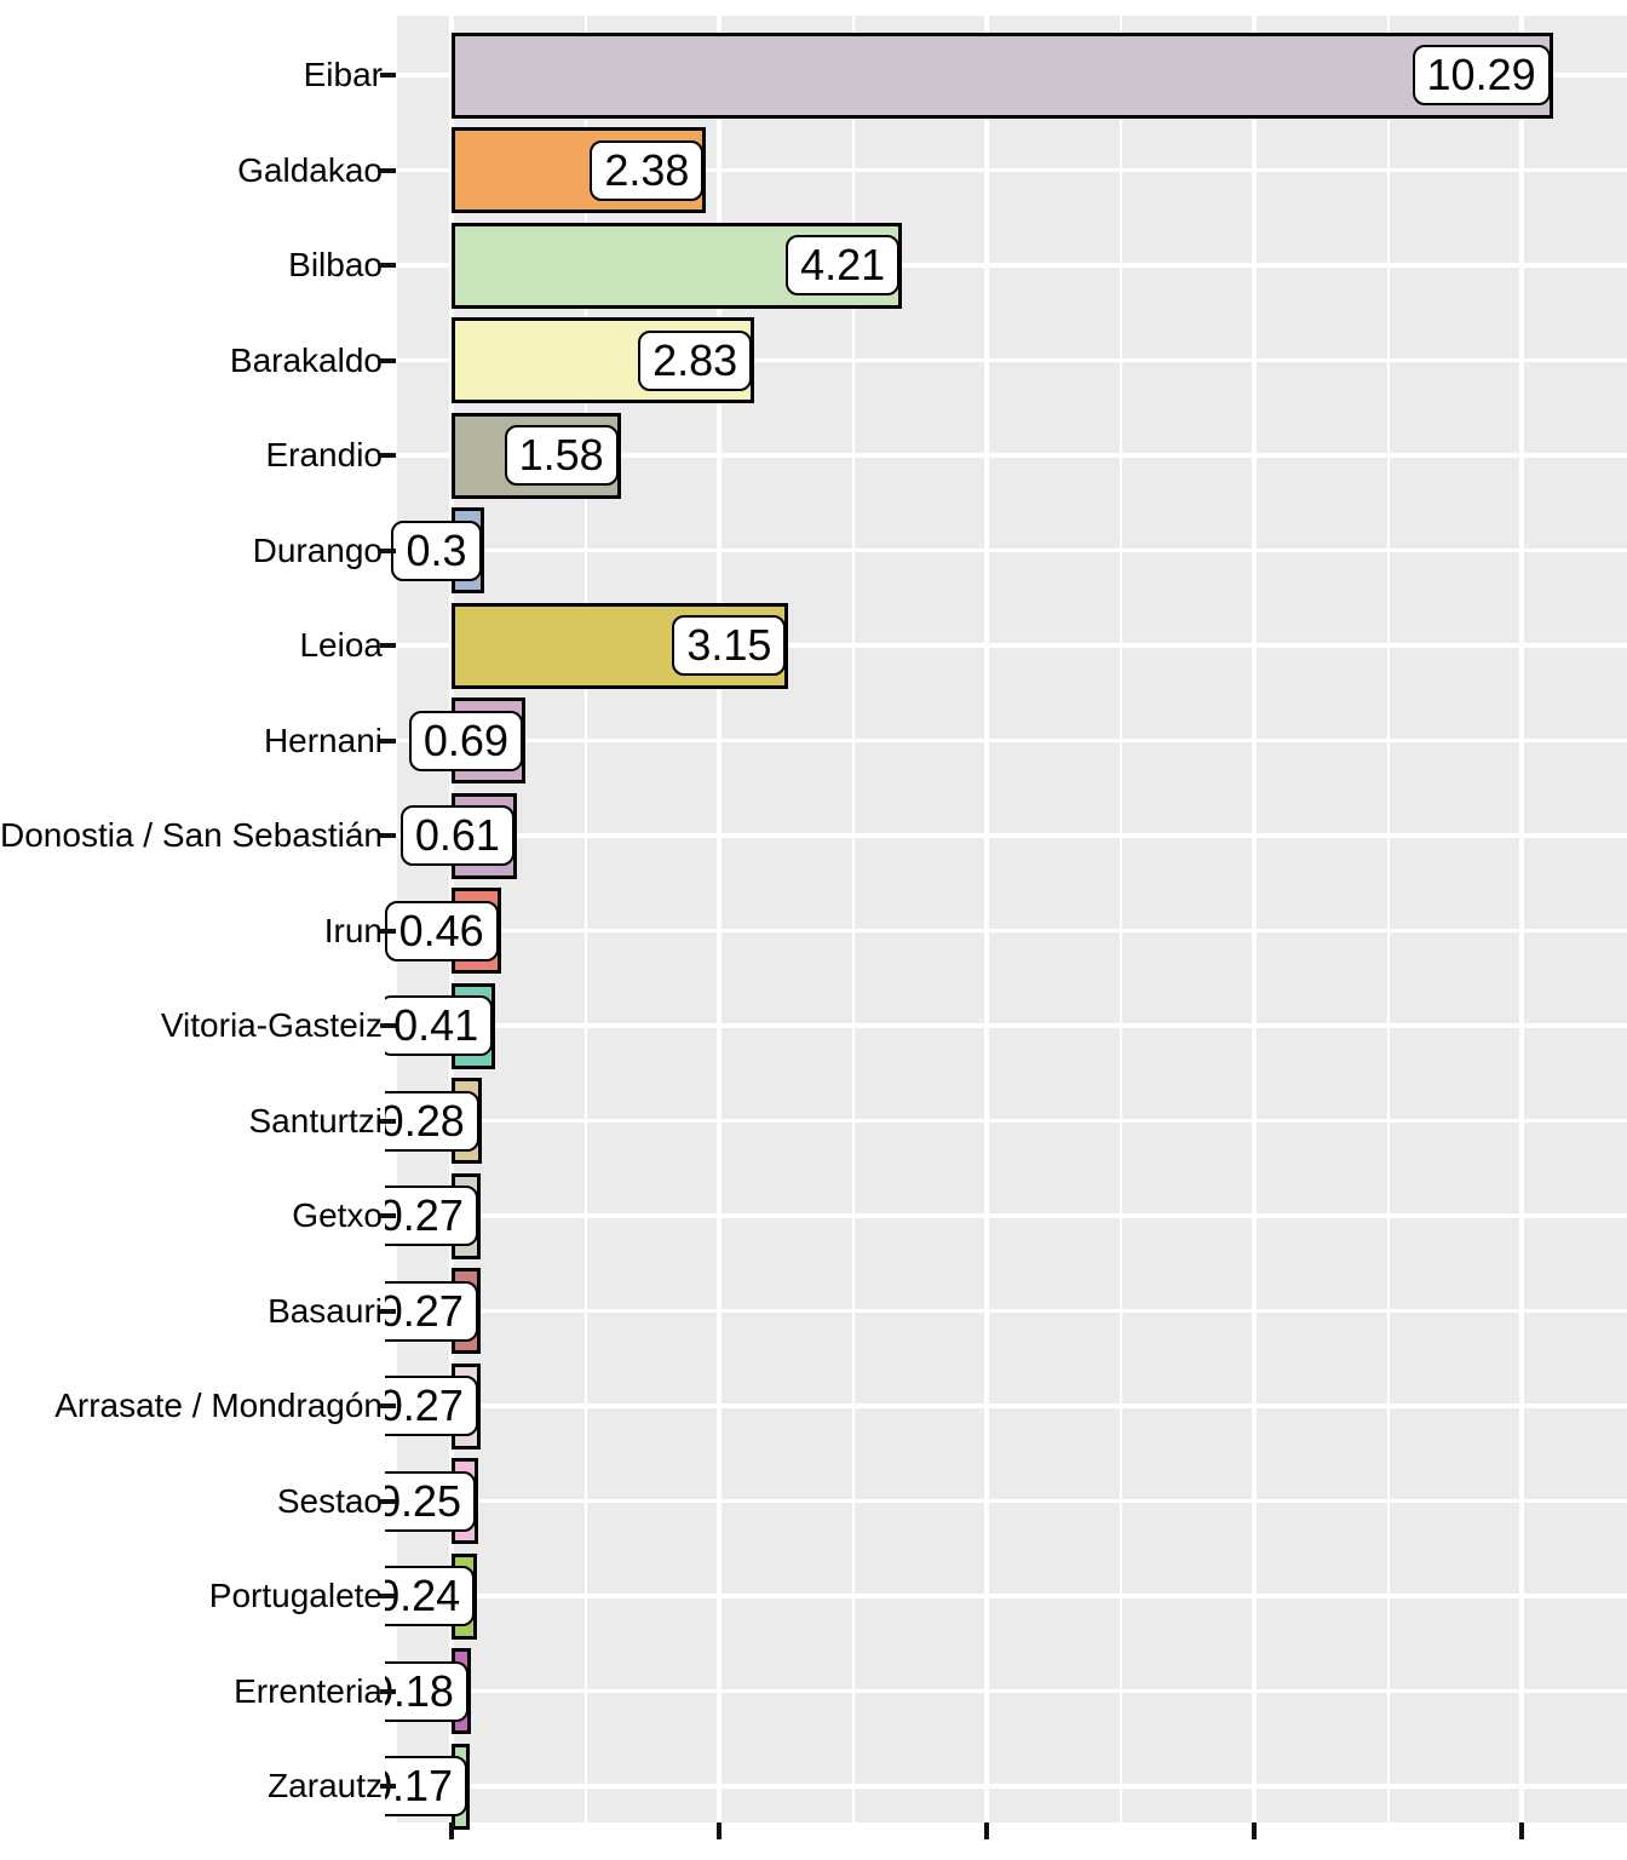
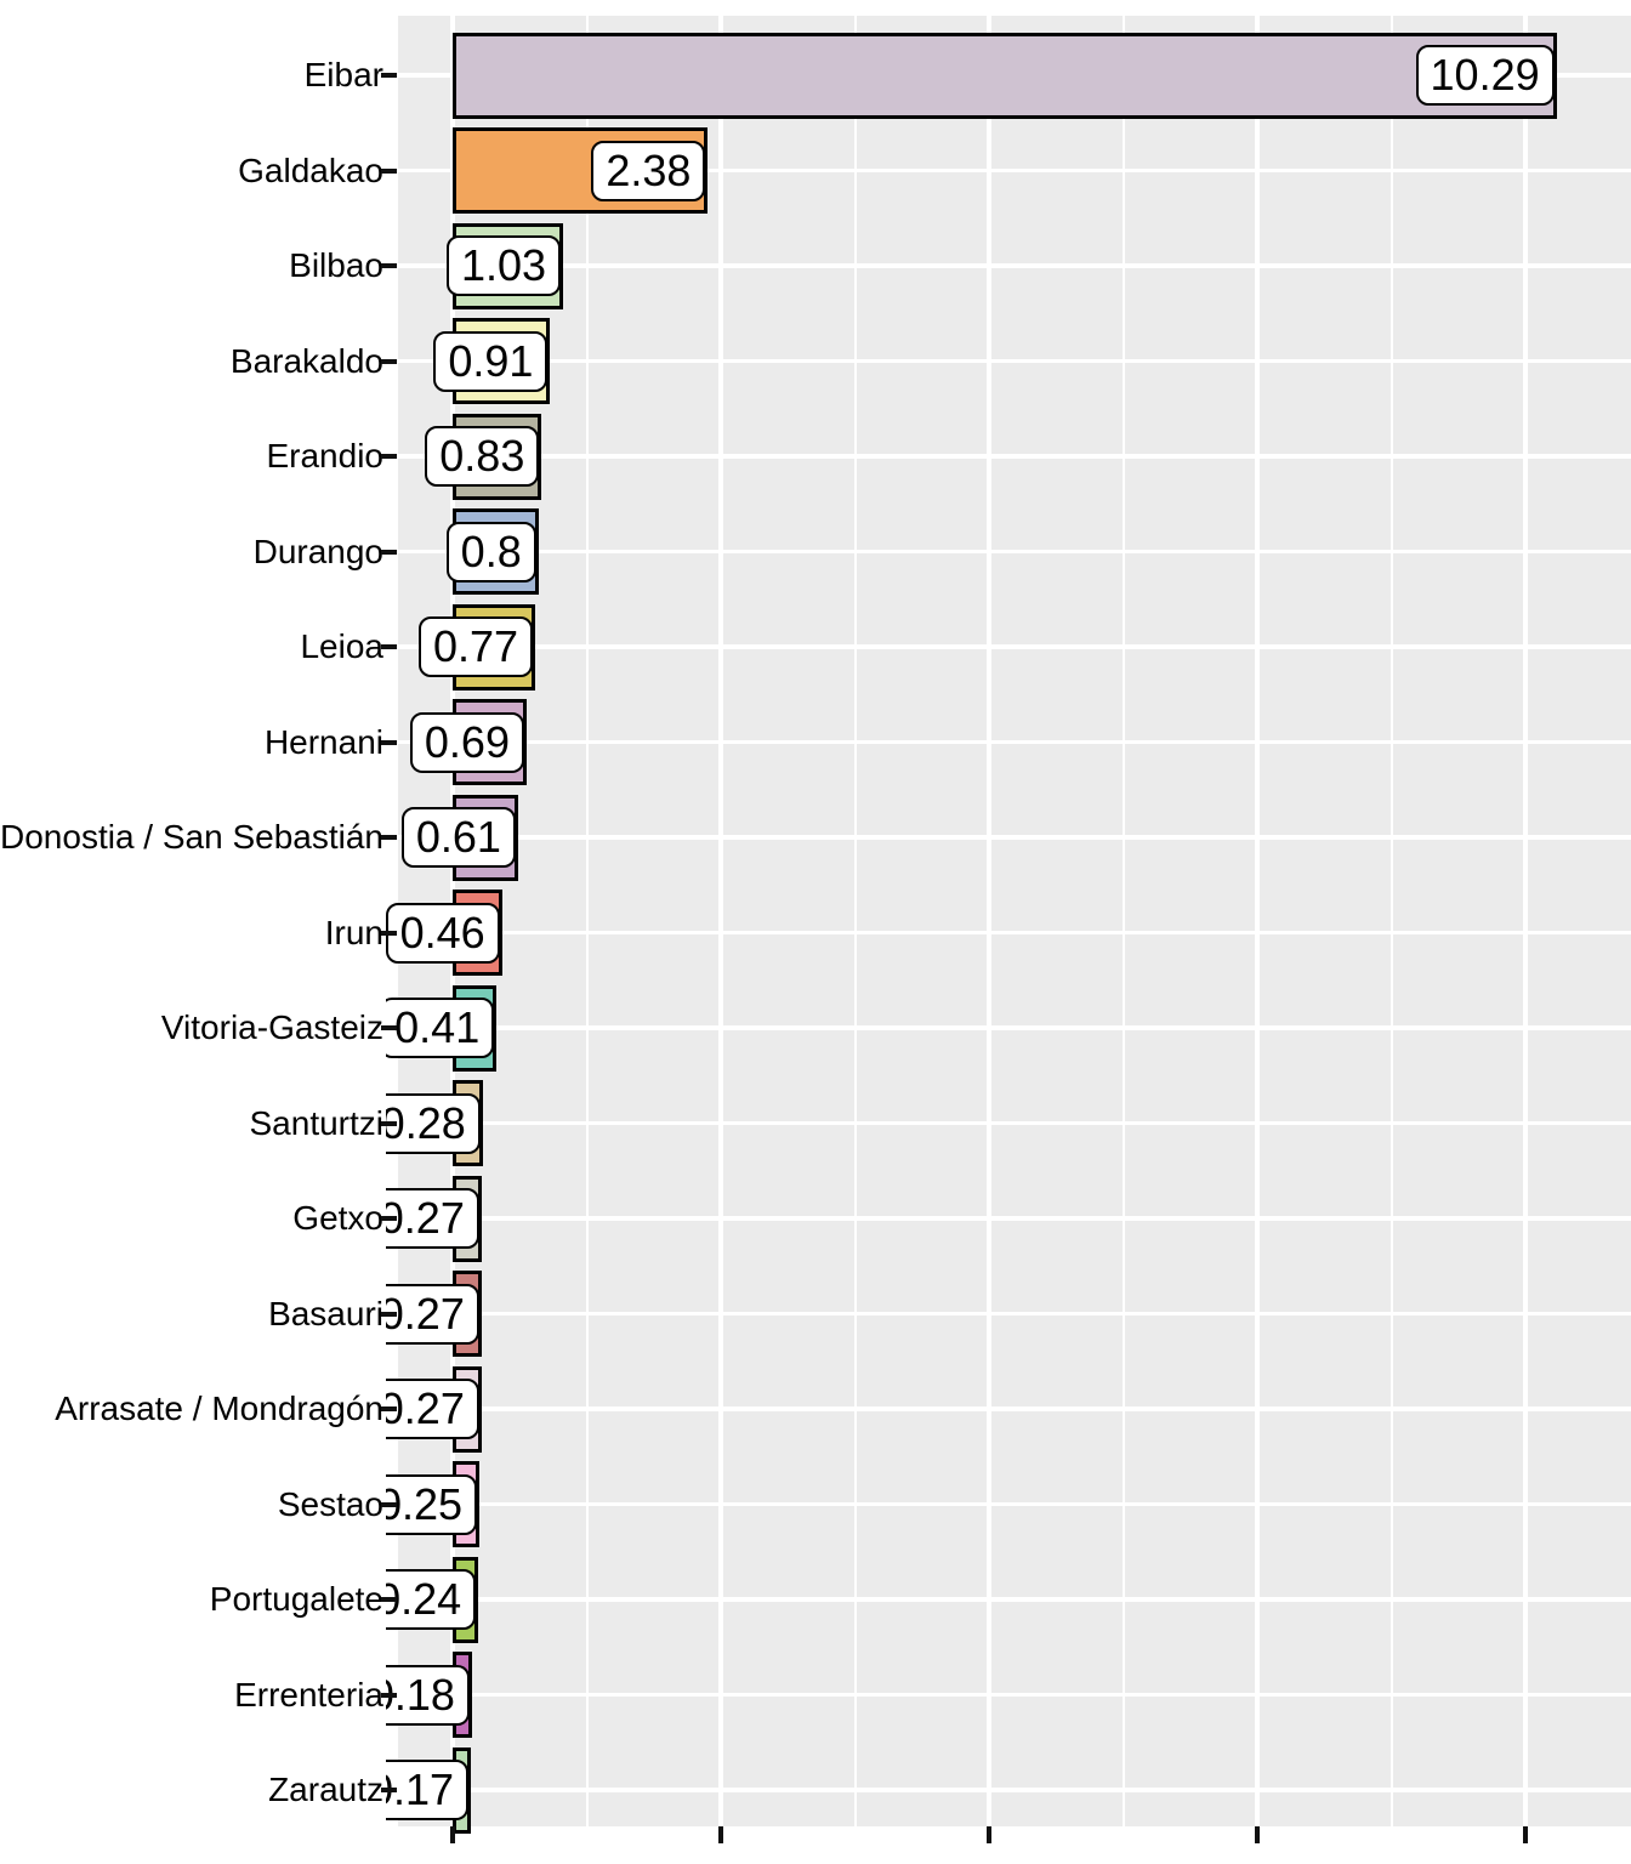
Bilbao: 4.21 -> 1.03
Barakaldo: 2.83 -> 0.91
Erandio: 1.58 -> 0.83
Durango: 0.3 -> 0.8
Leioa: 3.15 -> 0.77
